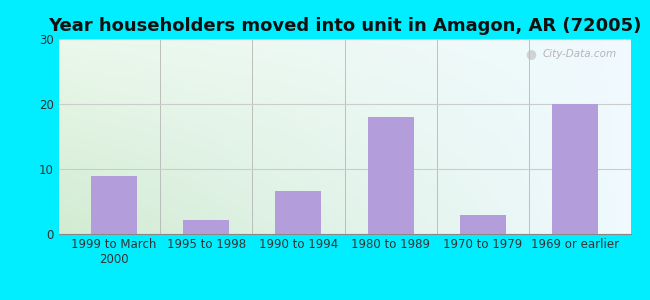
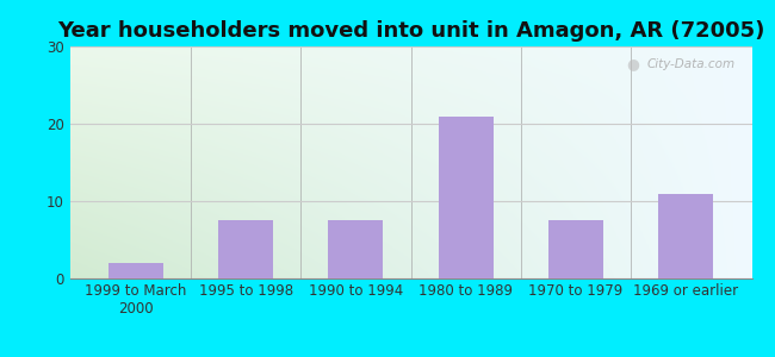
1999 to March 2000: 9.0 -> 2.0
1995 to 1998: 2.2 -> 7.5
1990 to 1994: 6.6 -> 7.5
1980 to 1989: 18.0 -> 21.0
1970 to 1979: 3.0 -> 7.5
1969 or earlier: 20.0 -> 11.0
